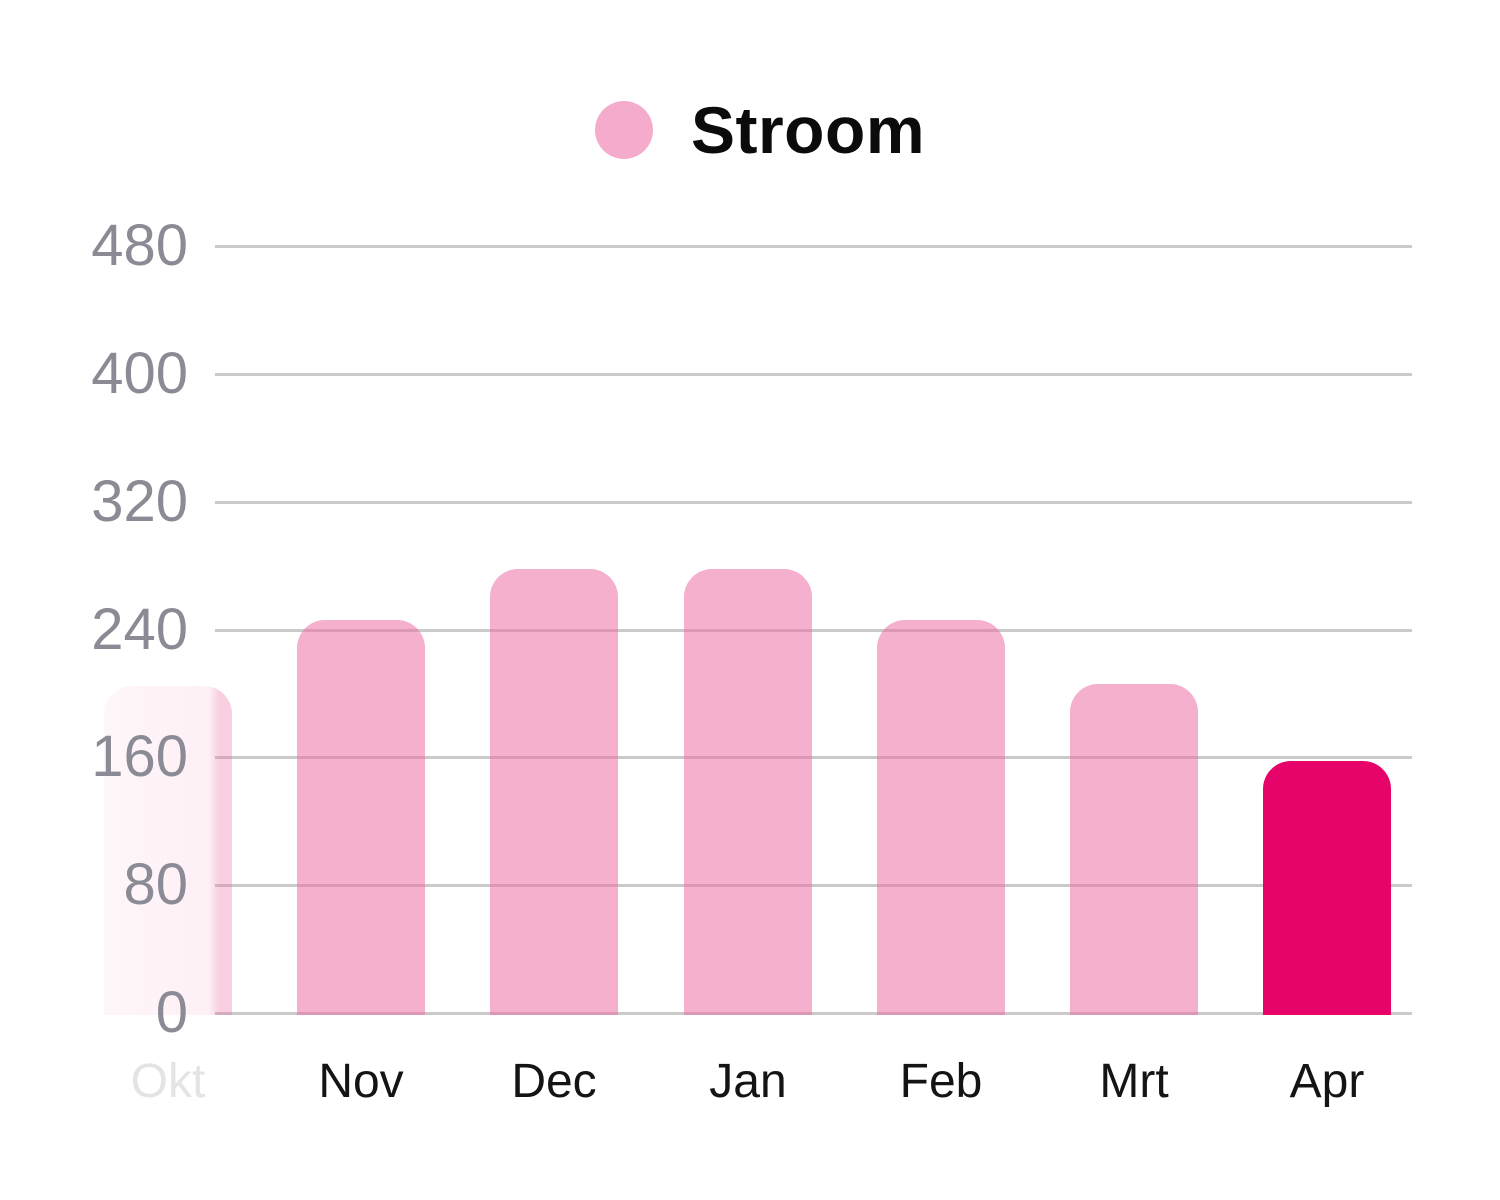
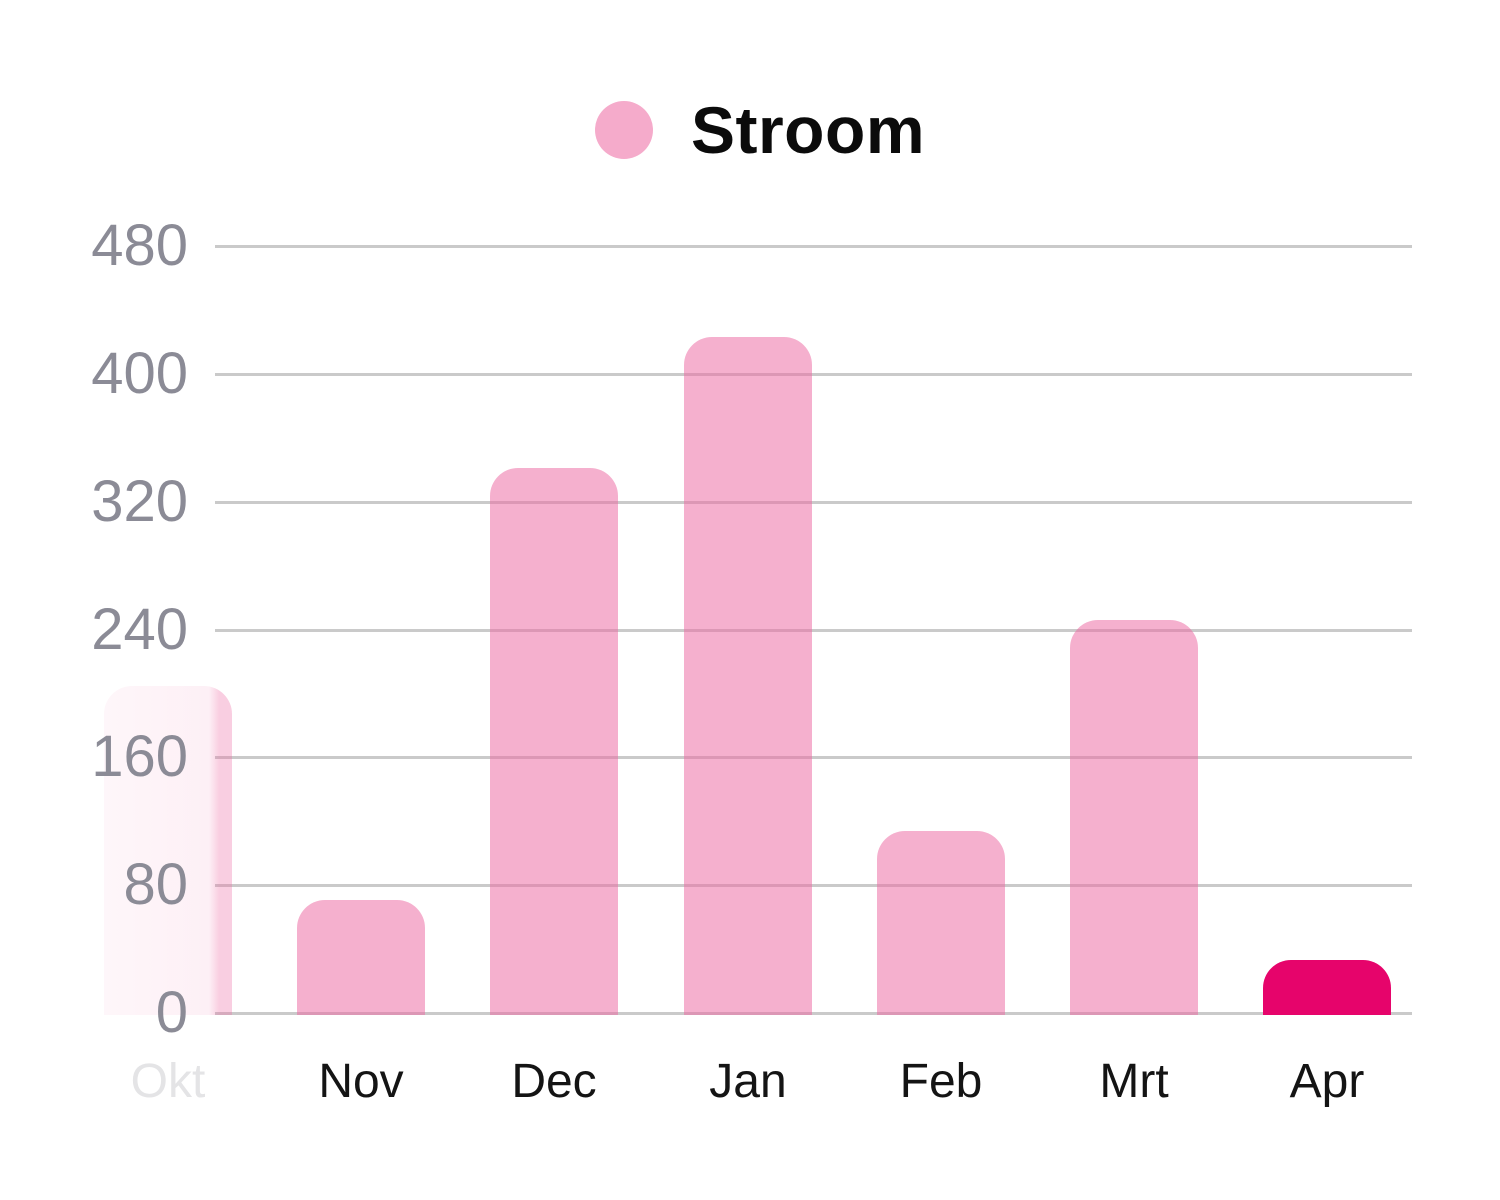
Nov: 246 -> 71
Dec: 278 -> 341
Jan: 278 -> 423
Feb: 246 -> 114
Mrt: 206 -> 246
Apr: 158 -> 33
